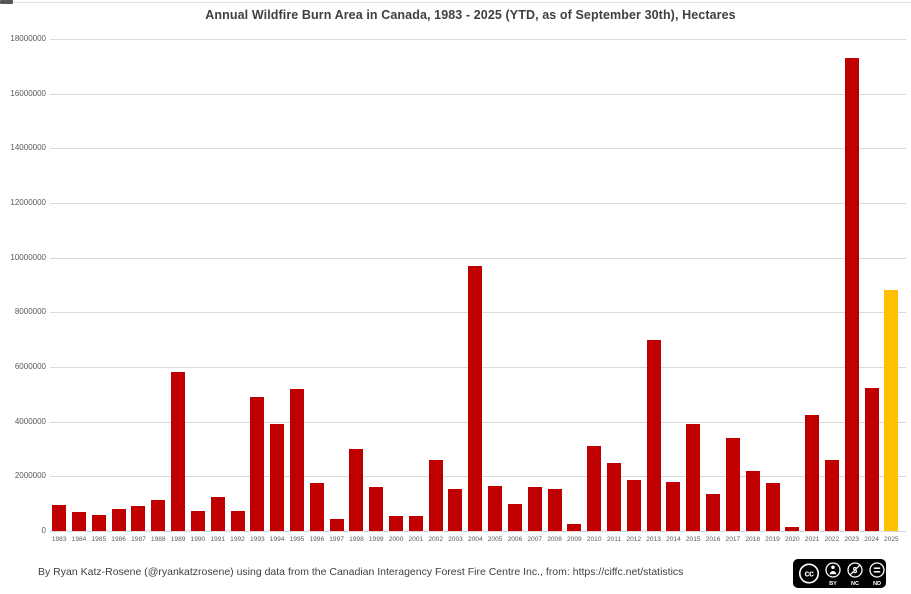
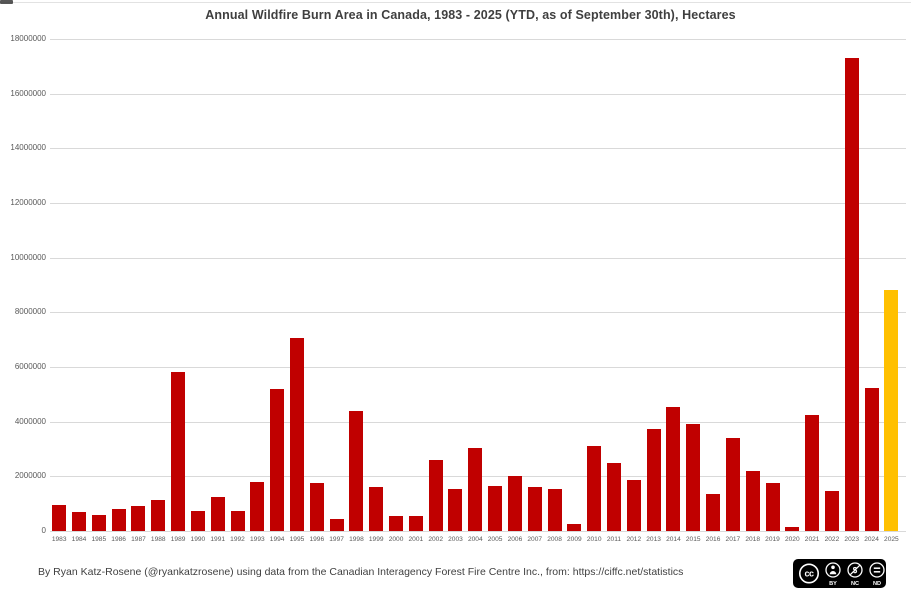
1993: 4900000 -> 1800000
1994: 3900000 -> 5200000
1995: 5200000 -> 7000000
1998: 3000000 -> 4400000
2004: 9700000 -> 3000000
2006: 1000000 -> 2000000
2013: 7000000 -> 3800000
2014: 1800000 -> 4600000
2022: 2600000 -> 1400000
